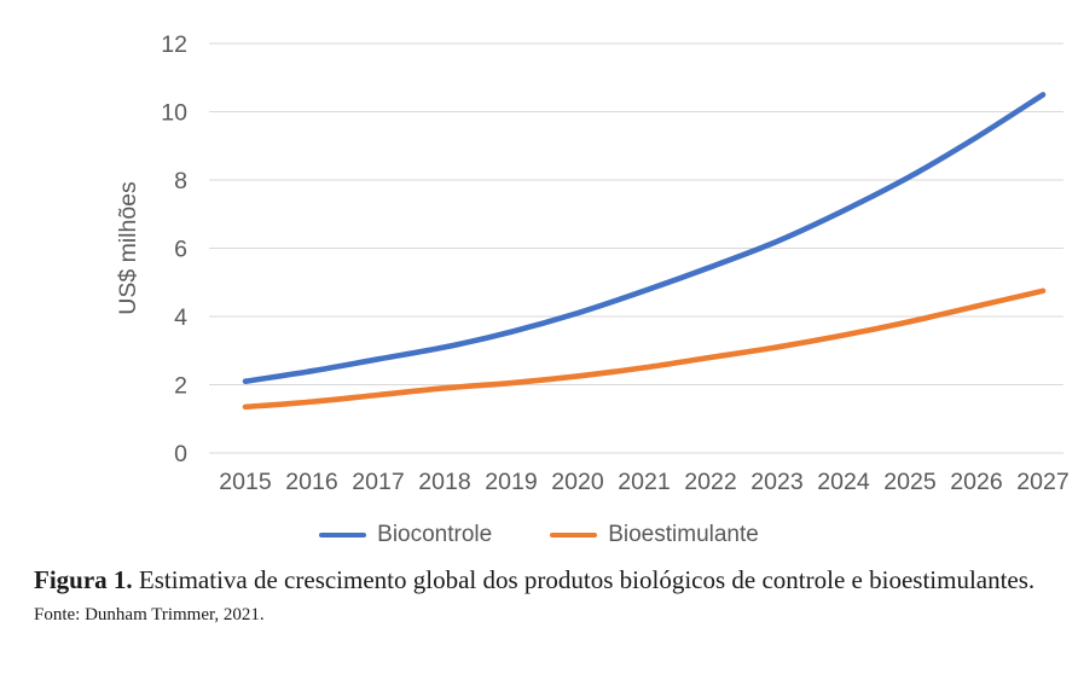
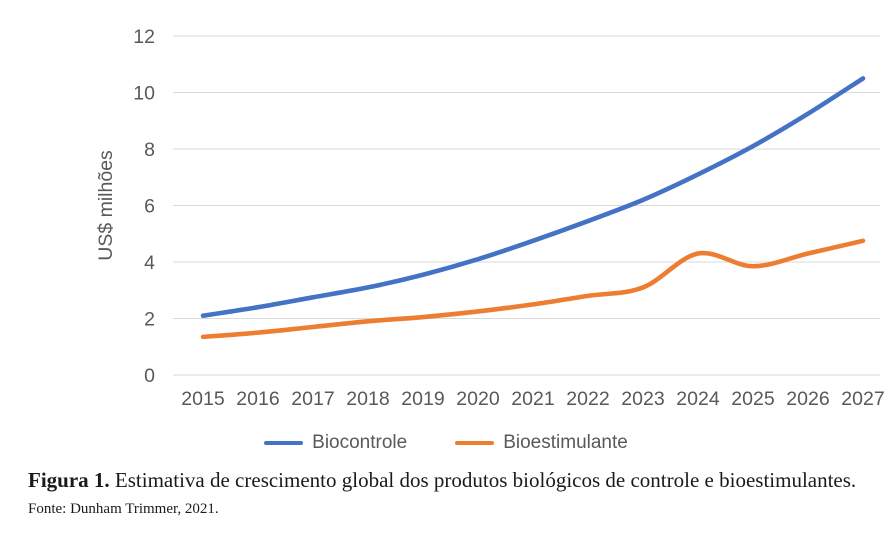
Bioestimulante/2024: 3.5 -> 4.3
